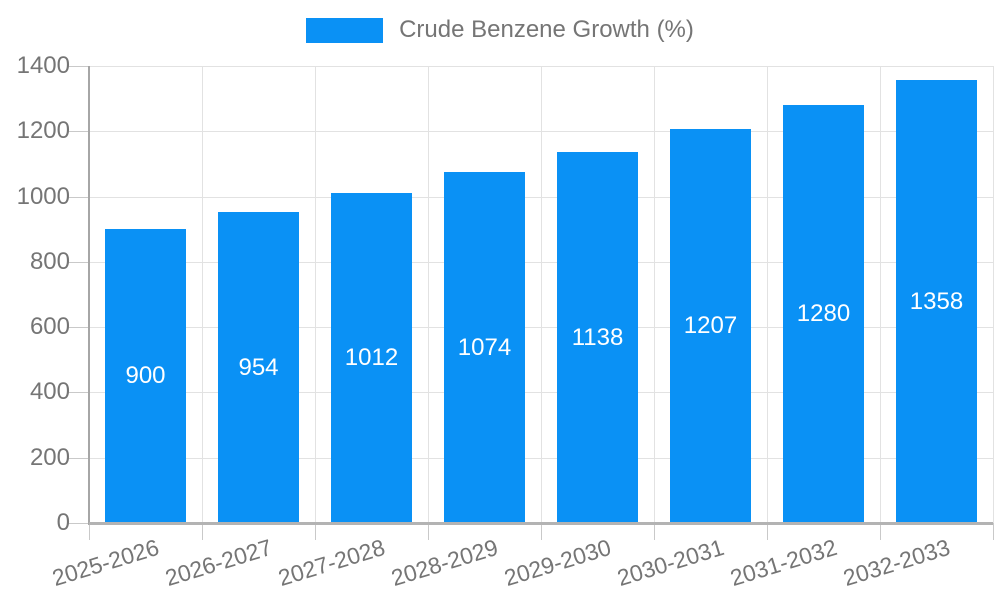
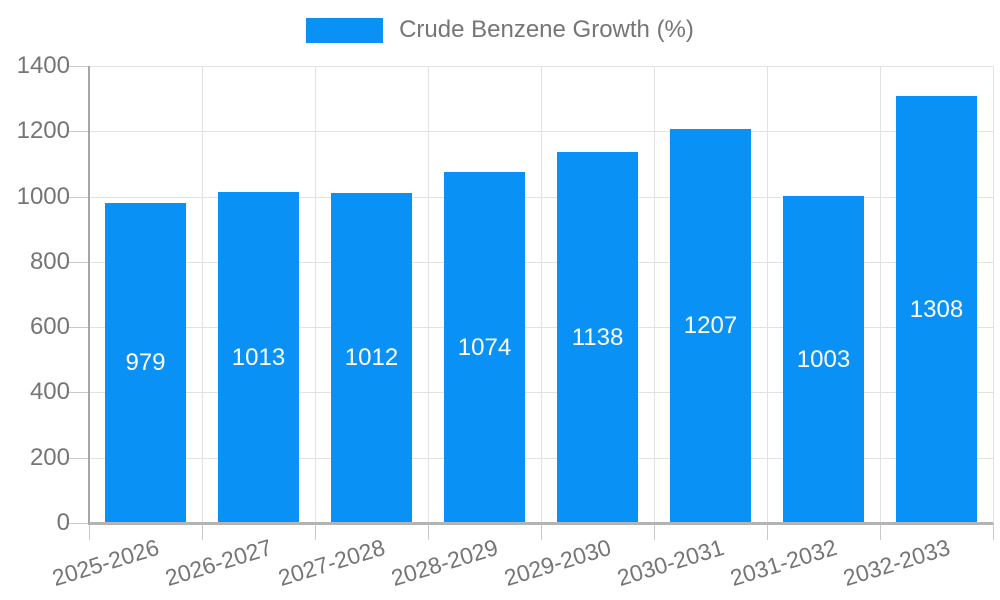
2025-2026: 900 -> 979
2026-2027: 954 -> 1013
2031-2032: 1280 -> 1003
2032-2033: 1358 -> 1308
